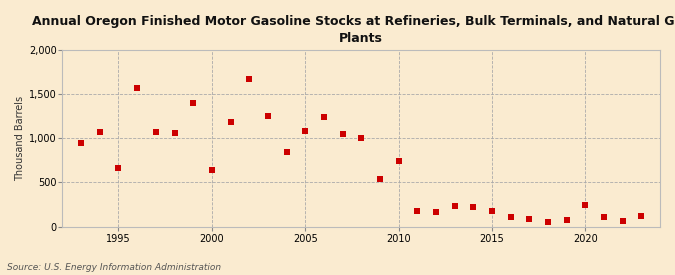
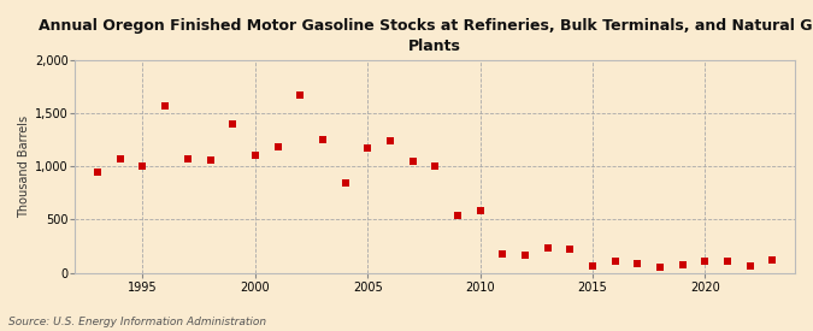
1995: 660 -> 1,010
2000: 640 -> 1,110
2005: 1,080 -> 1,170
2010: 740 -> 580
2015: 180 -> 60
2020: 240 -> 100
